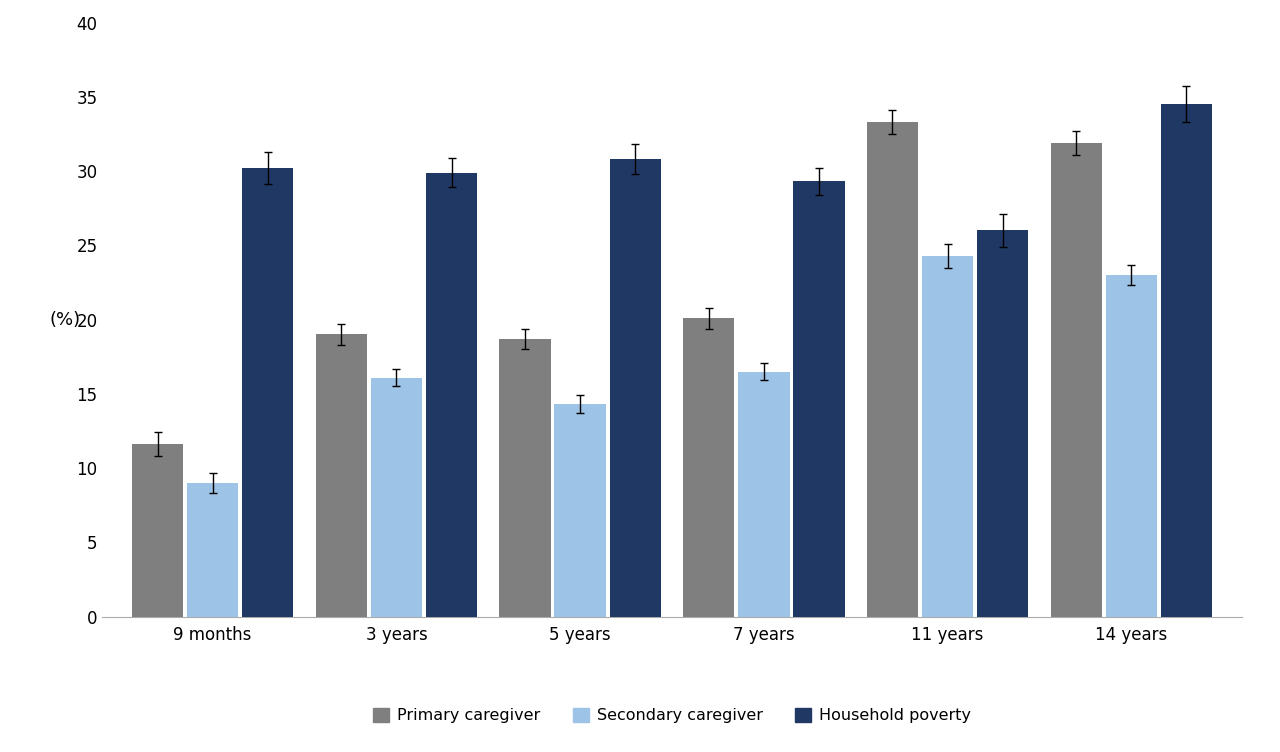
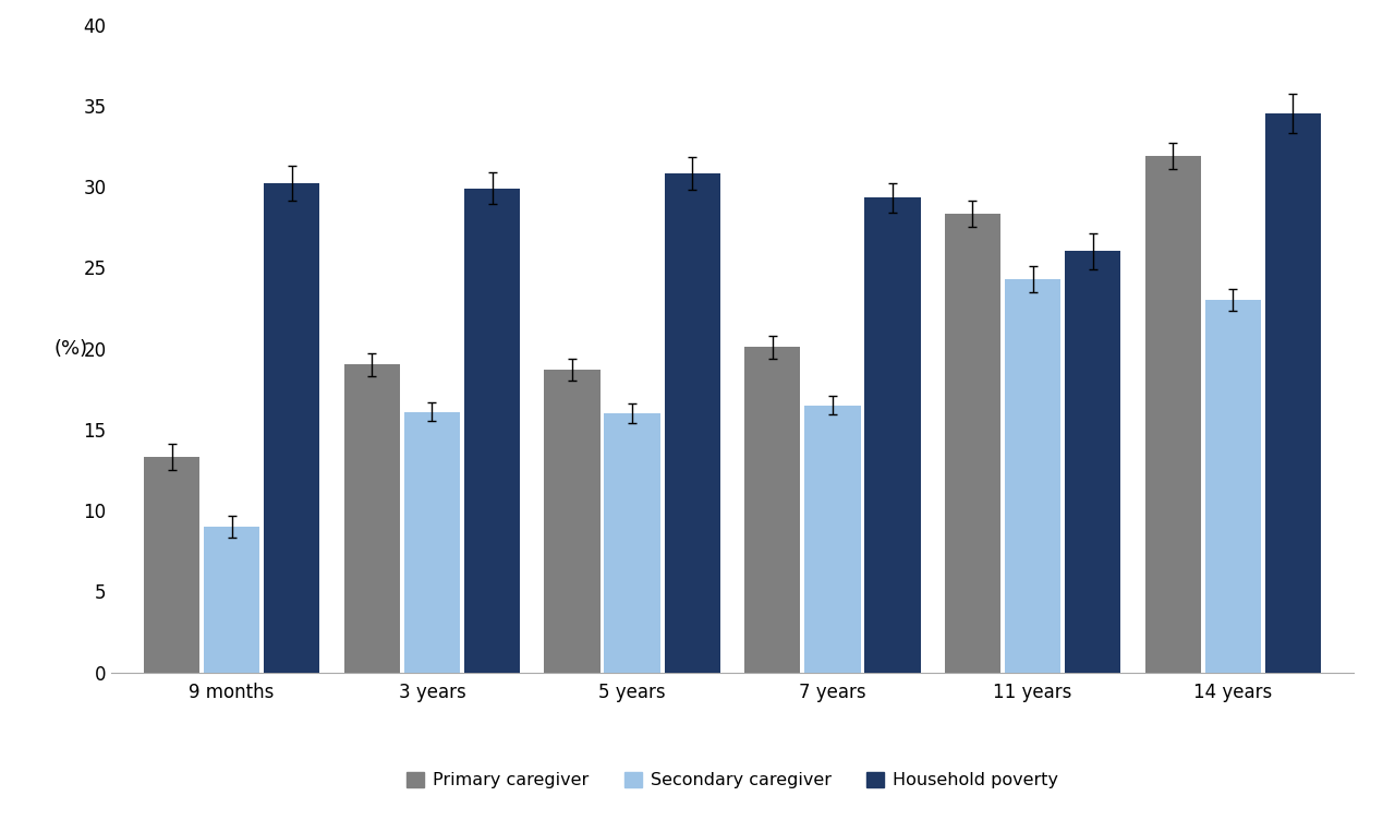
Primary caregiver/9 months: 11.6 -> 13.3
Secondary caregiver/5 years: 14.3 -> 16.0
Primary caregiver/11 years: 33.3 -> 28.3
